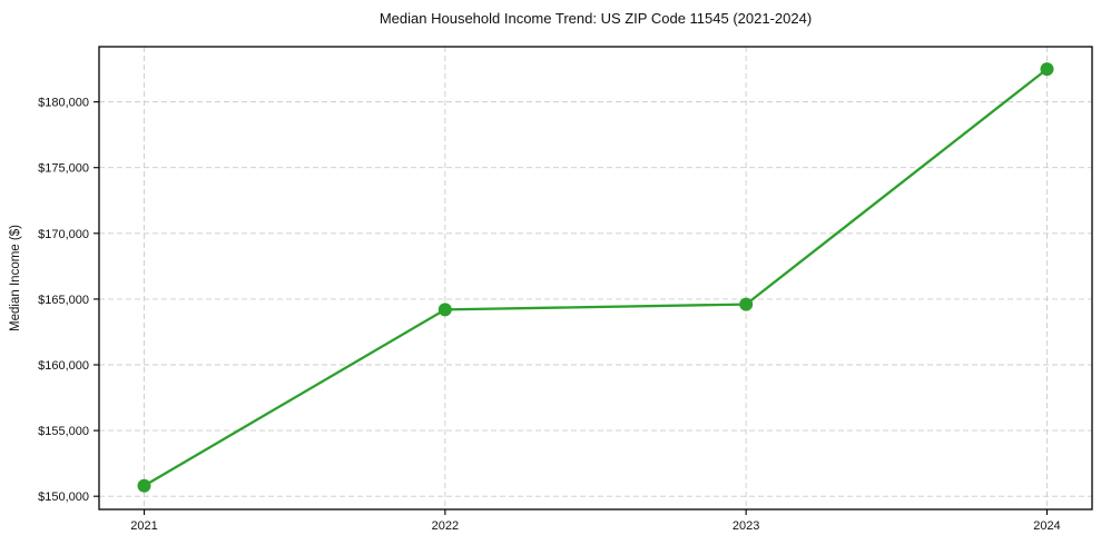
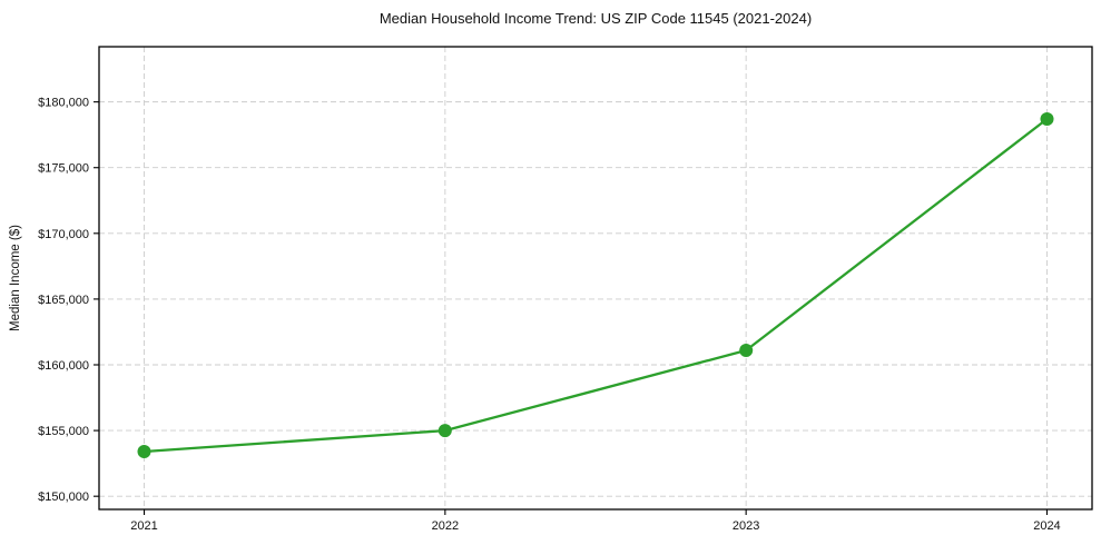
2021: $150800 -> $153400
2022: $164200 -> $155000
2023: $164600 -> $161100
2024: $182500 -> $178700
